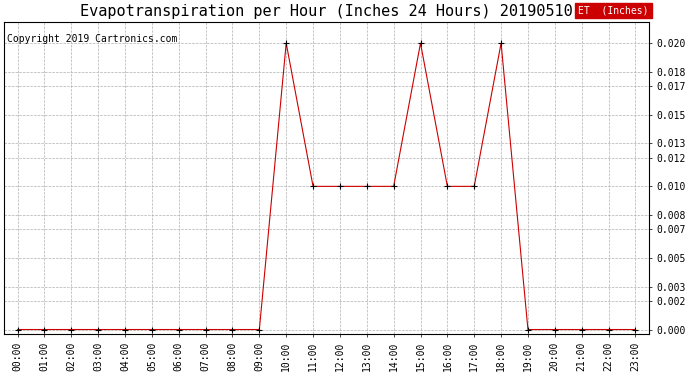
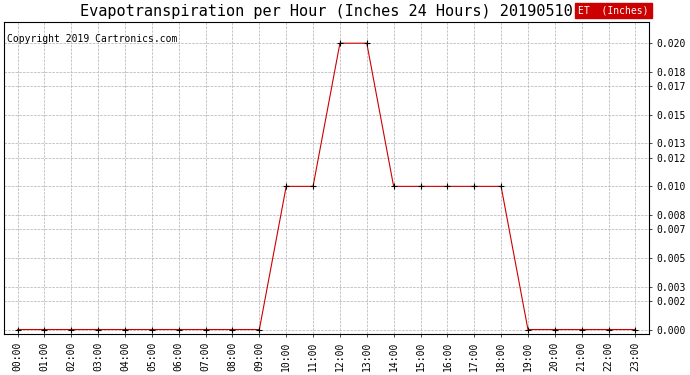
10:00: 0.02 -> 0.01
12:00: 0.01 -> 0.02
13:00: 0.01 -> 0.02
15:00: 0.02 -> 0.01
18:00: 0.02 -> 0.01
